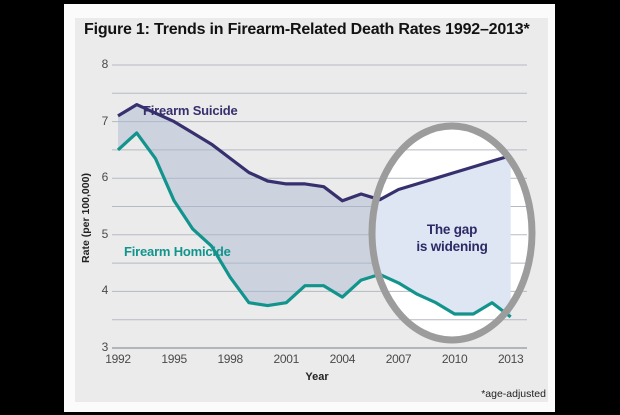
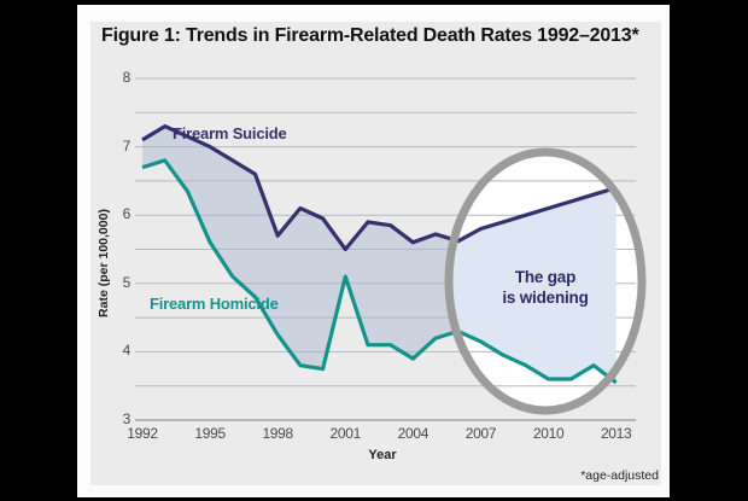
Firearm Homicide/1992: 6.5 -> 6.7
Firearm Suicide/1998: 6.3 -> 5.7
Firearm Suicide/2001: 5.9 -> 5.5
Firearm Homicide/2001: 3.8 -> 5.1
